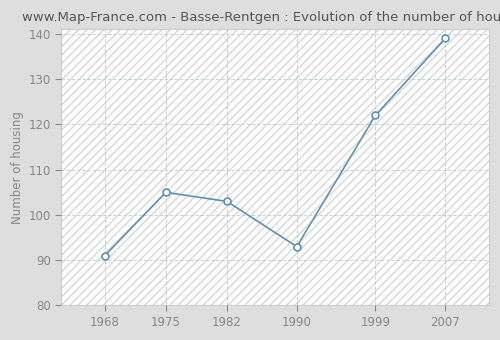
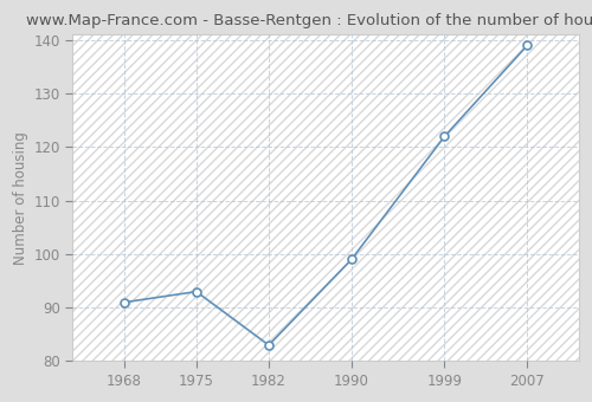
1975: 105 -> 93
1982: 103 -> 83
1990: 93 -> 99
